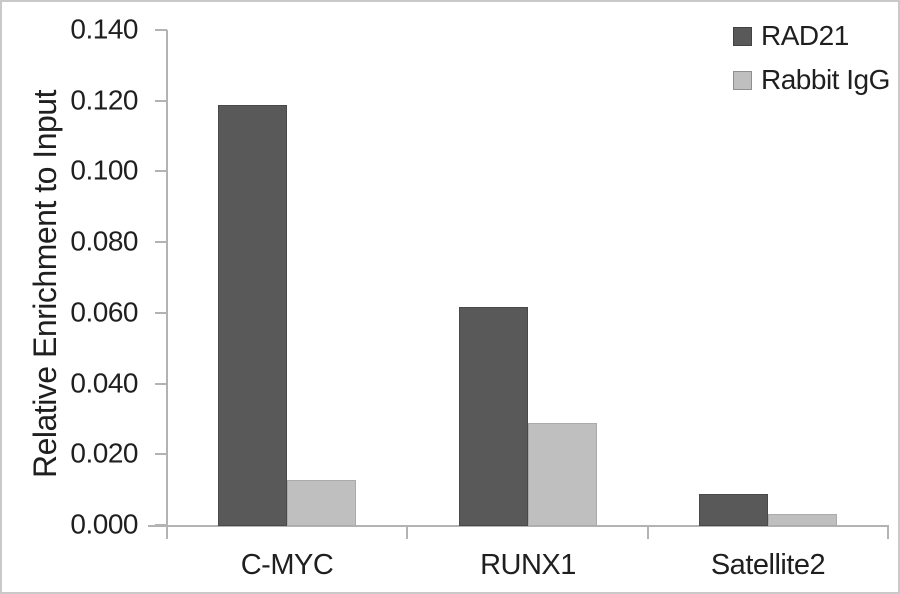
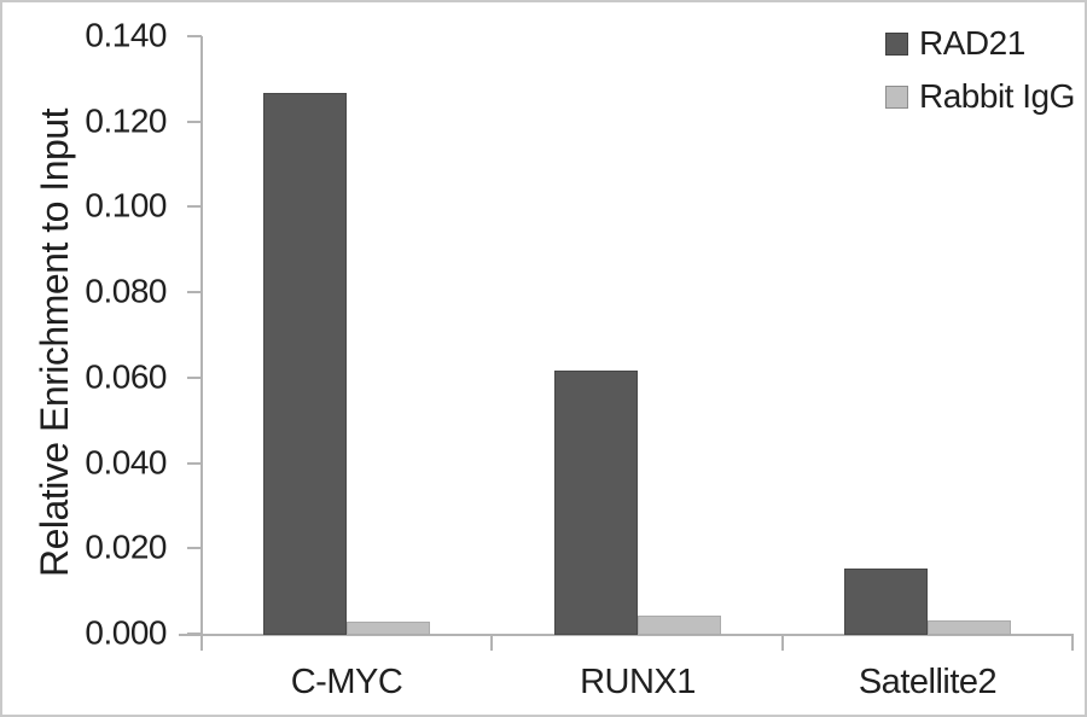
RAD21/C-MYC: 0.119 -> 0.127
Rabbit IgG/C-MYC: 0.013 -> 0.003
Rabbit IgG/RUNX1: 0.029 -> 0.004
RAD21/Satellite2: 0.009 -> 0.015
